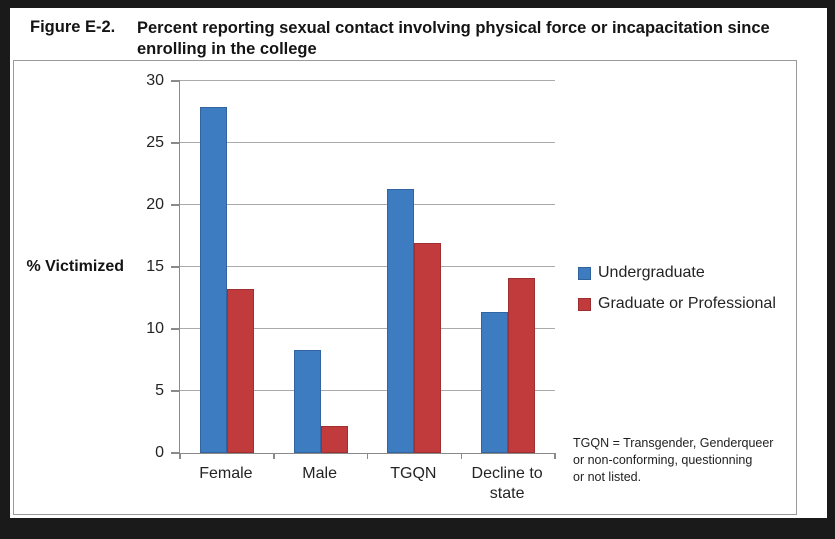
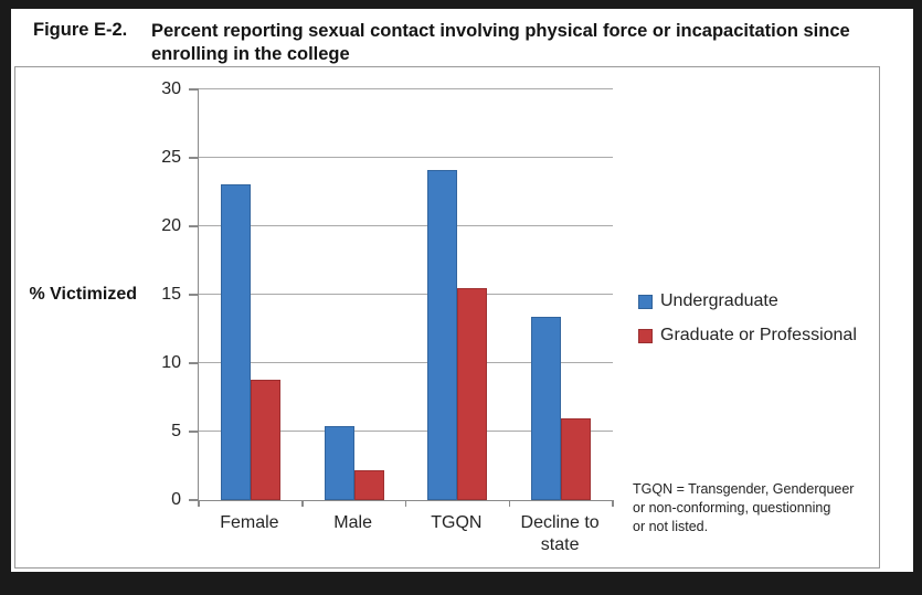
Undergraduate/Female: 27.9 -> 23.1
Graduate or Professional/Female: 13.2 -> 8.8
Undergraduate/Male: 8.3 -> 5.4
Undergraduate/TGQN: 21.3 -> 24.1
Graduate or Professional/TGQN: 16.9 -> 15.5
Undergraduate/Decline to state: 11.4 -> 13.4
Graduate or Professional/Decline to state: 14.1 -> 6.0
